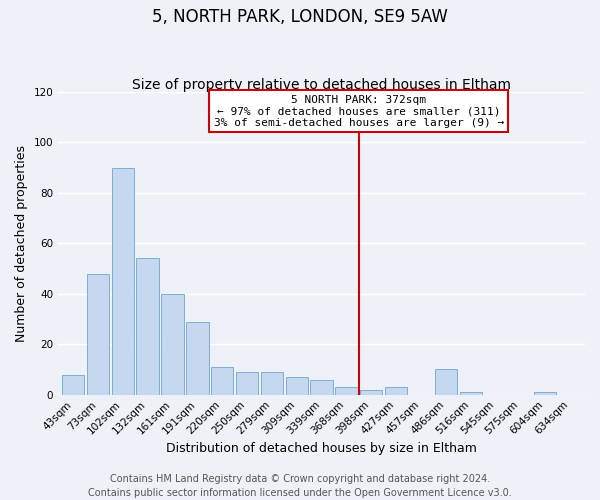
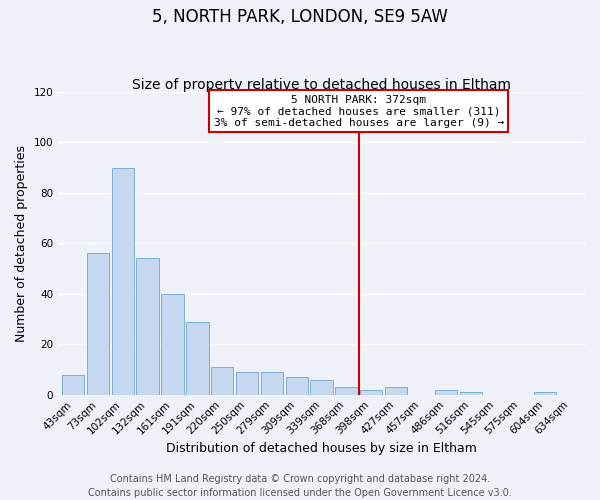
73sqm: 48 -> 56
486sqm: 10 -> 2
